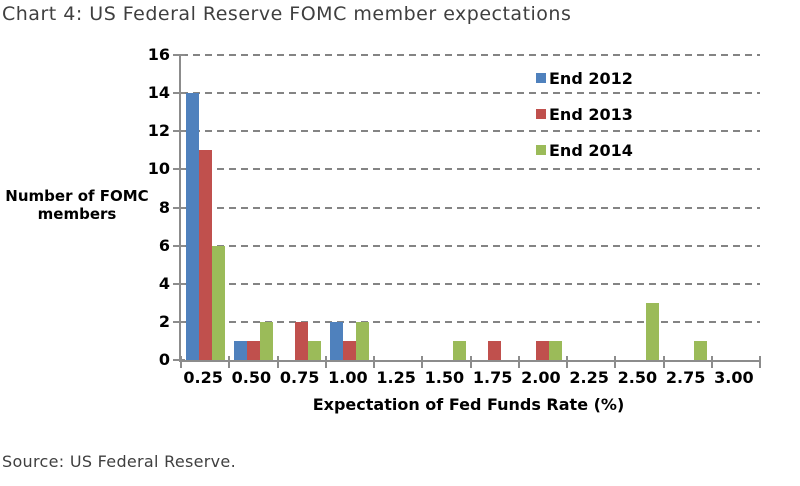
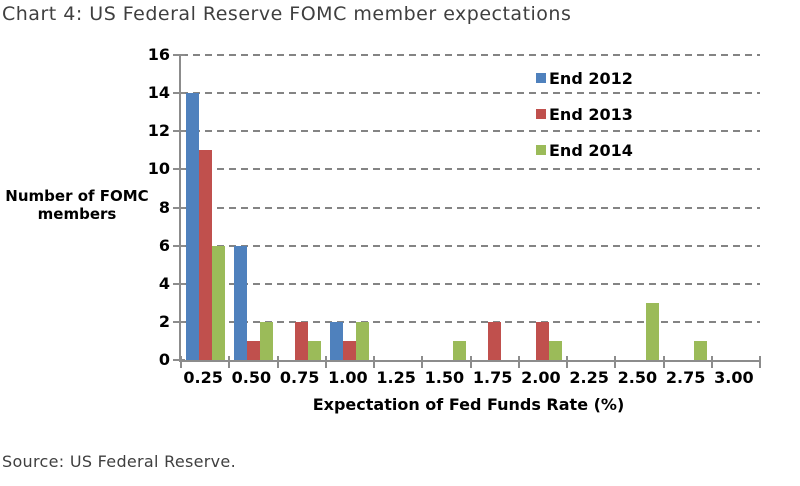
End 2012/0.50: 1 -> 6
End 2013/1.75: 1 -> 2
End 2013/2.00: 1 -> 2
